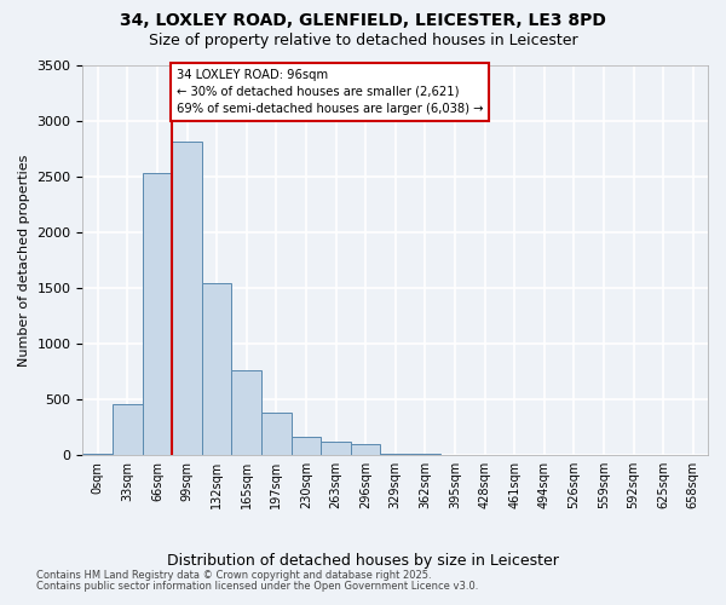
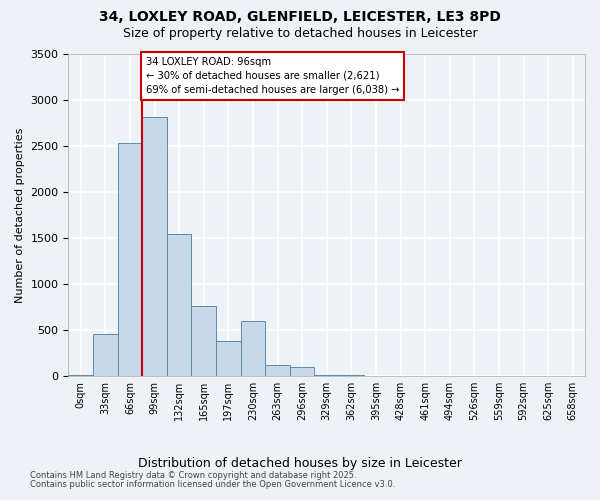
230sqm: 160 -> 600
